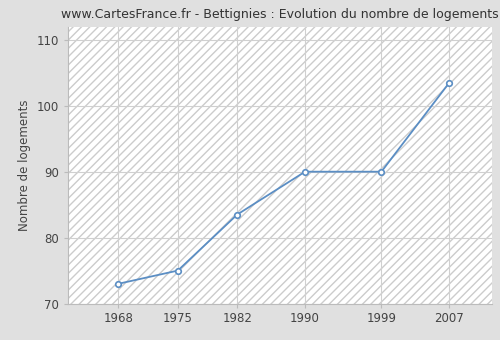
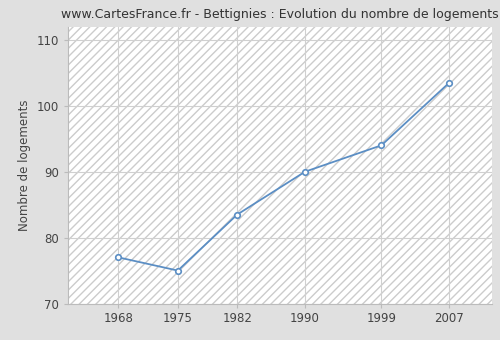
1968: 73.0 -> 77.0
1999: 90.0 -> 94.0
